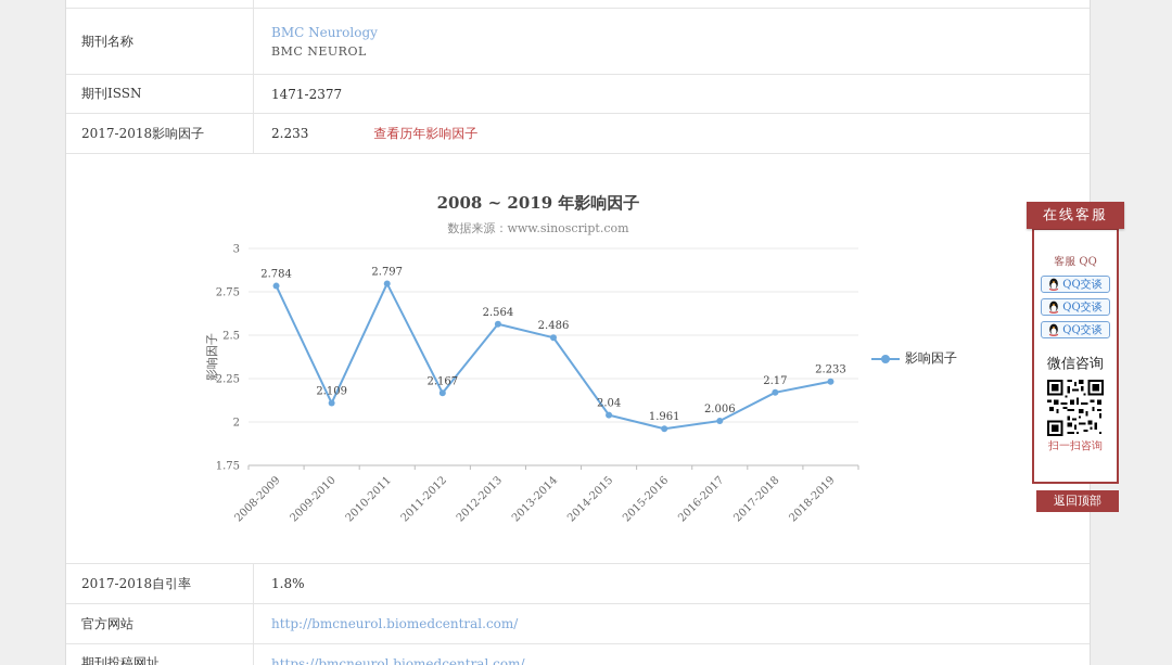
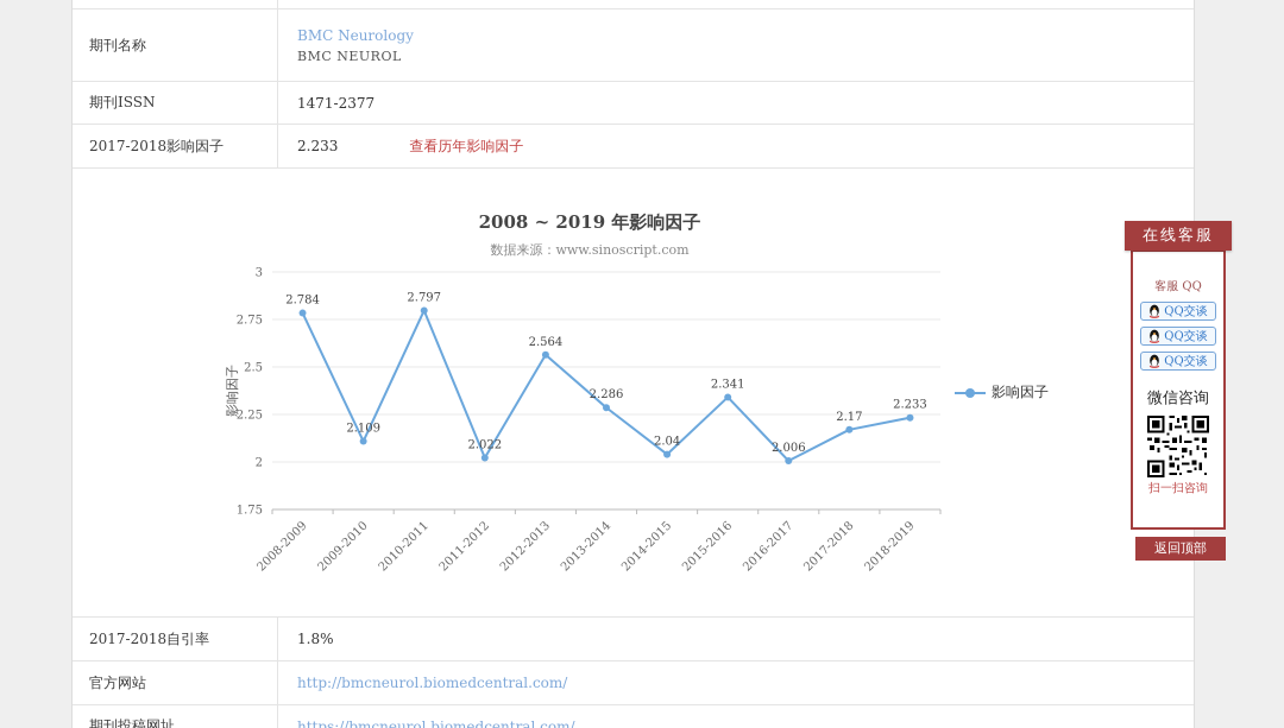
2011-2012: 2.167 -> 2.022
2013-2014: 2.486 -> 2.286
2015-2016: 1.961 -> 2.341
